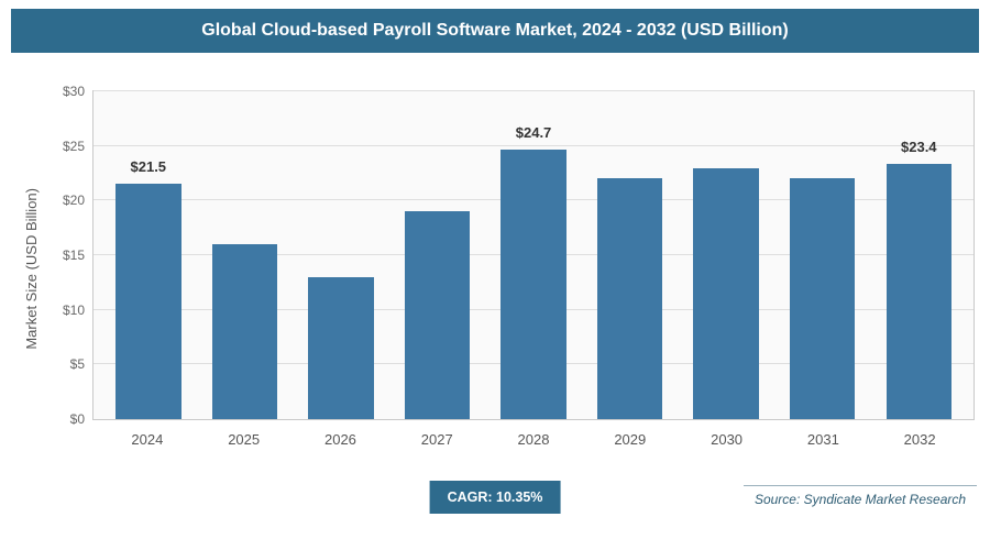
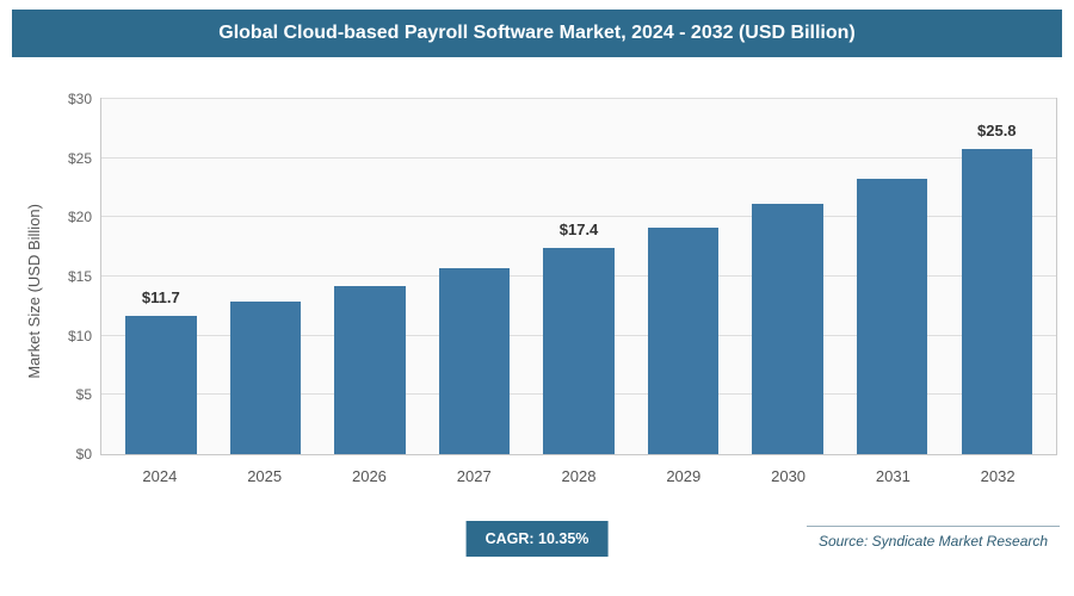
2024: $21.5 -> $11.7
2025: $16 -> $13
2026: $13 -> $14
2027: $19 -> $16
2028: $24.7 -> $17.4
2029: $22 -> $19
2030: $23 -> $21
2031: $22 -> $23
2032: $23.4 -> $25.8
